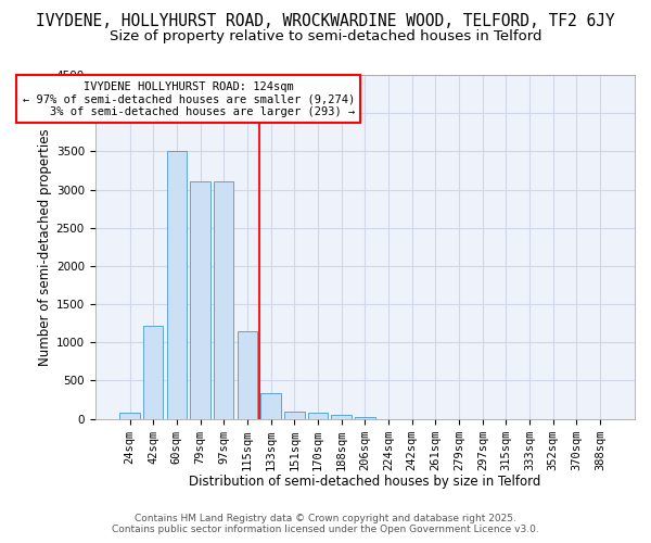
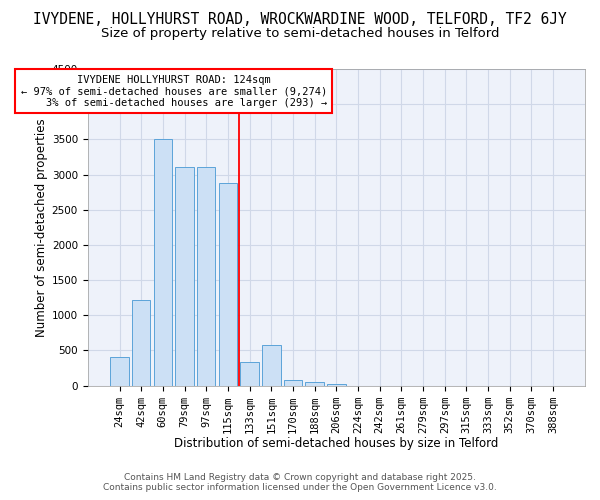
24sqm: 80 -> 400
115sqm: 1150 -> 2880
151sqm: 100 -> 580
